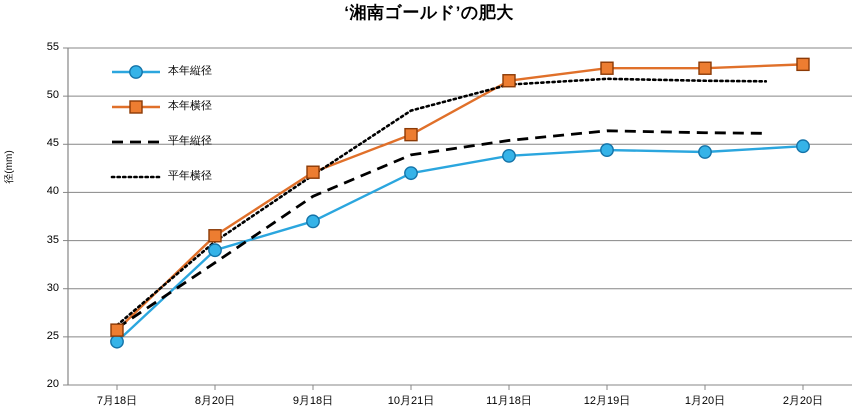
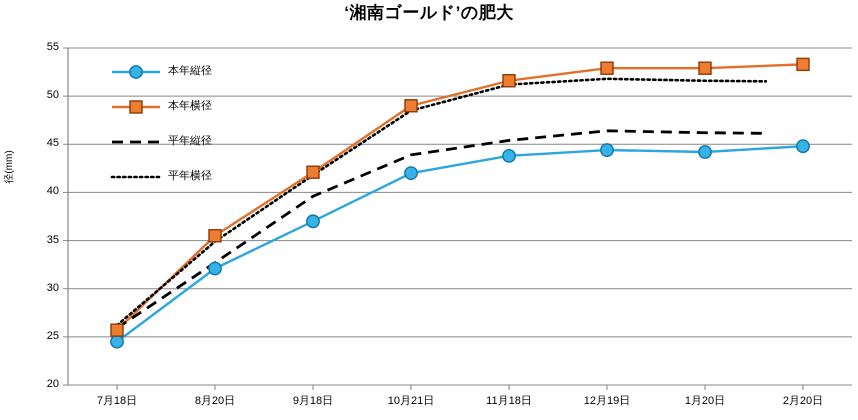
本年縦径/8月20日: 34 -> 32
本年横径/10月21日: 46 -> 49
